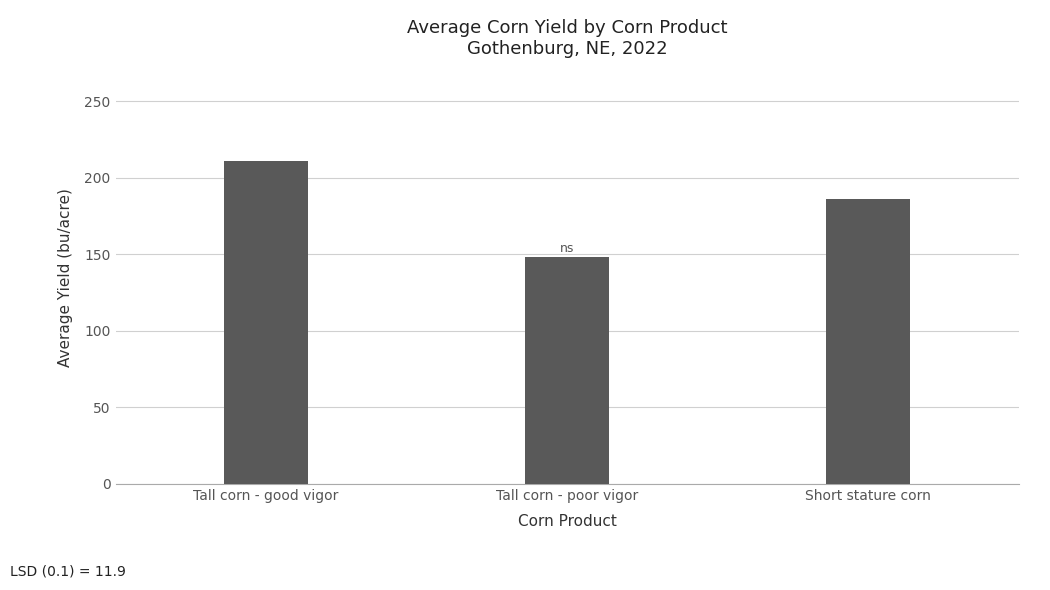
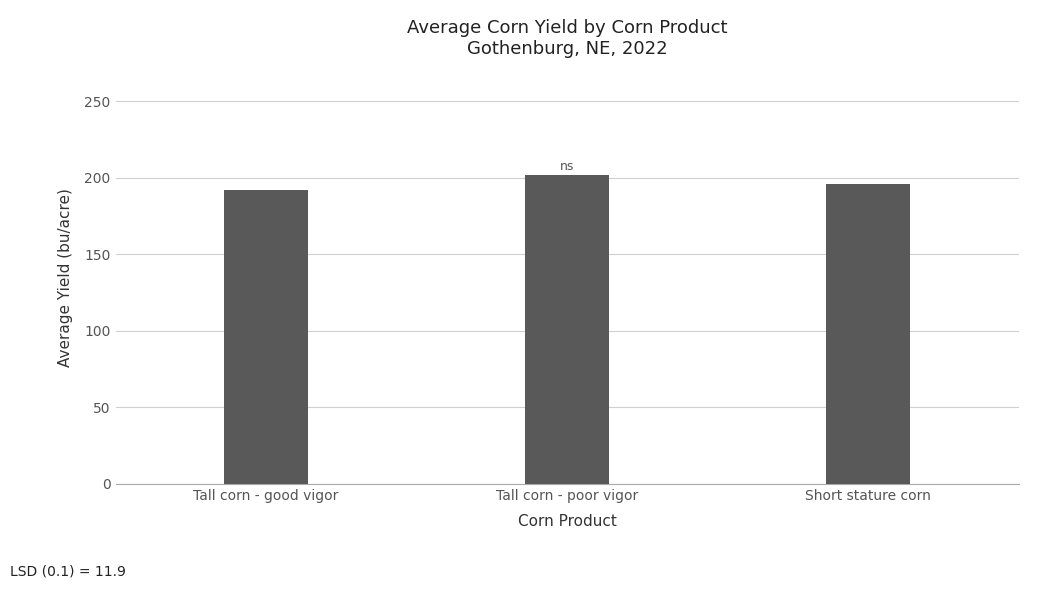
Tall corn - good vigor: 211 -> 192
Tall corn - poor vigor: 148 -> 202
Short stature corn: 186 -> 196
